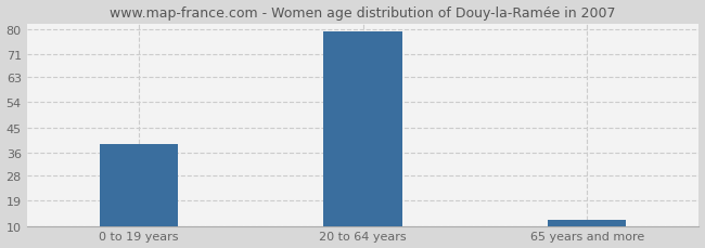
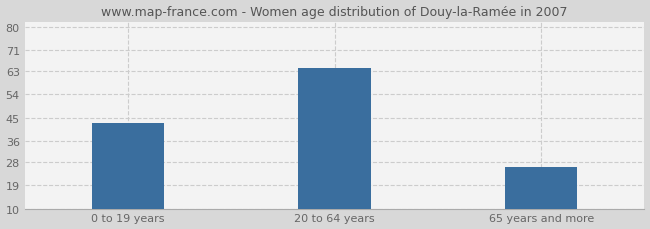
0 to 19 years: 39 -> 43
20 to 64 years: 79 -> 64
65 years and more: 12 -> 26
